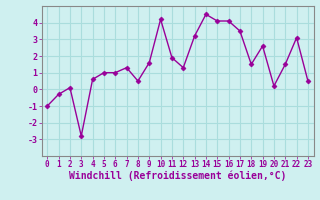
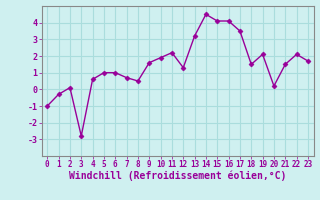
7: 1.3 -> 0.7
10: 4.2 -> 1.9
11: 1.9 -> 2.2
19: 2.6 -> 2.1
22: 3.1 -> 2.1
23: 0.5 -> 1.7
